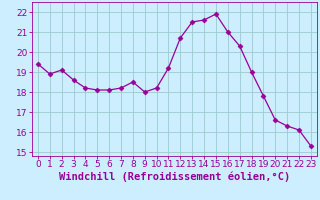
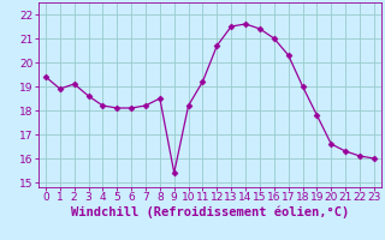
9: 18.0 -> 15.4
15: 21.9 -> 21.4
23: 15.3 -> 16.0
